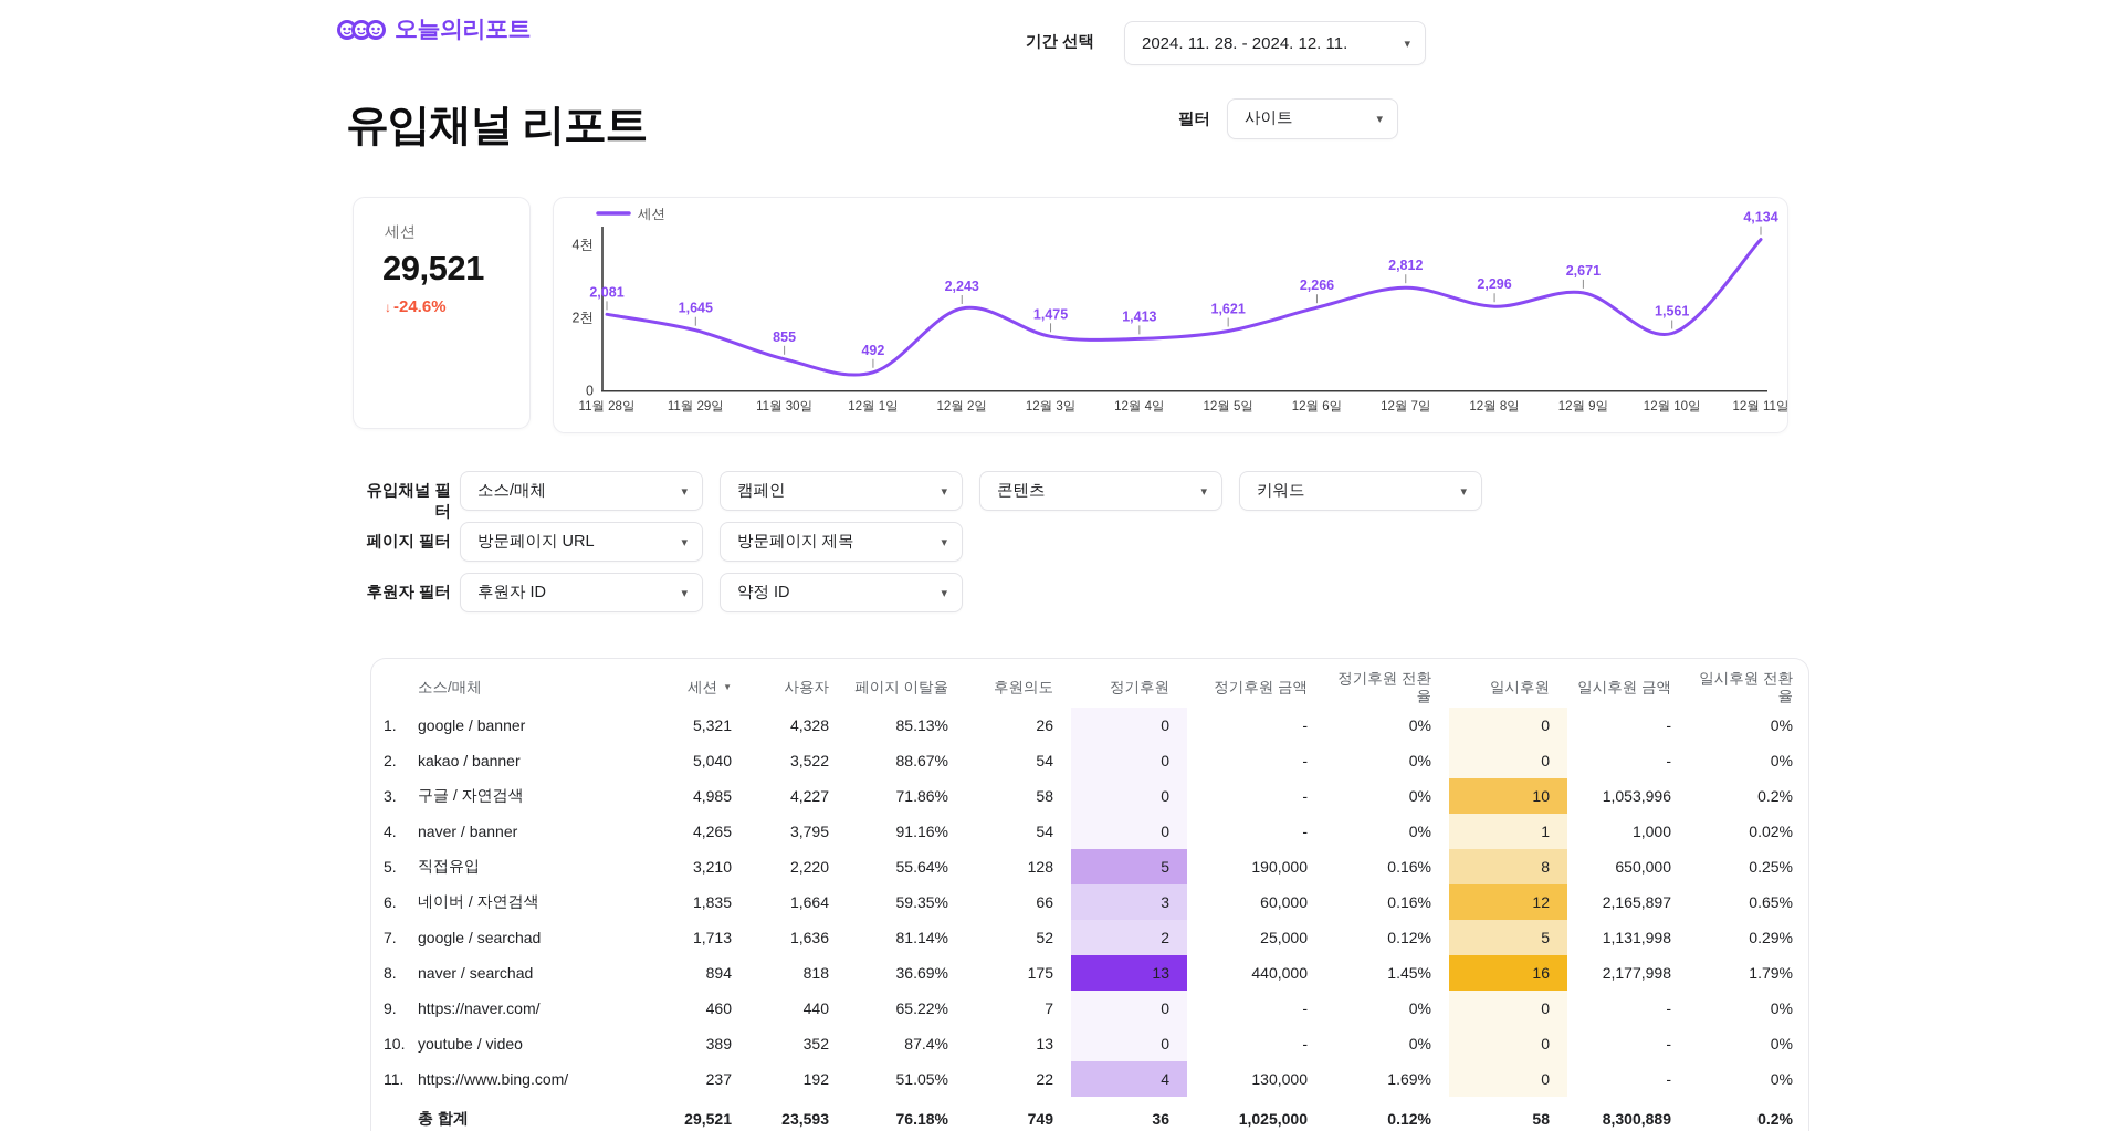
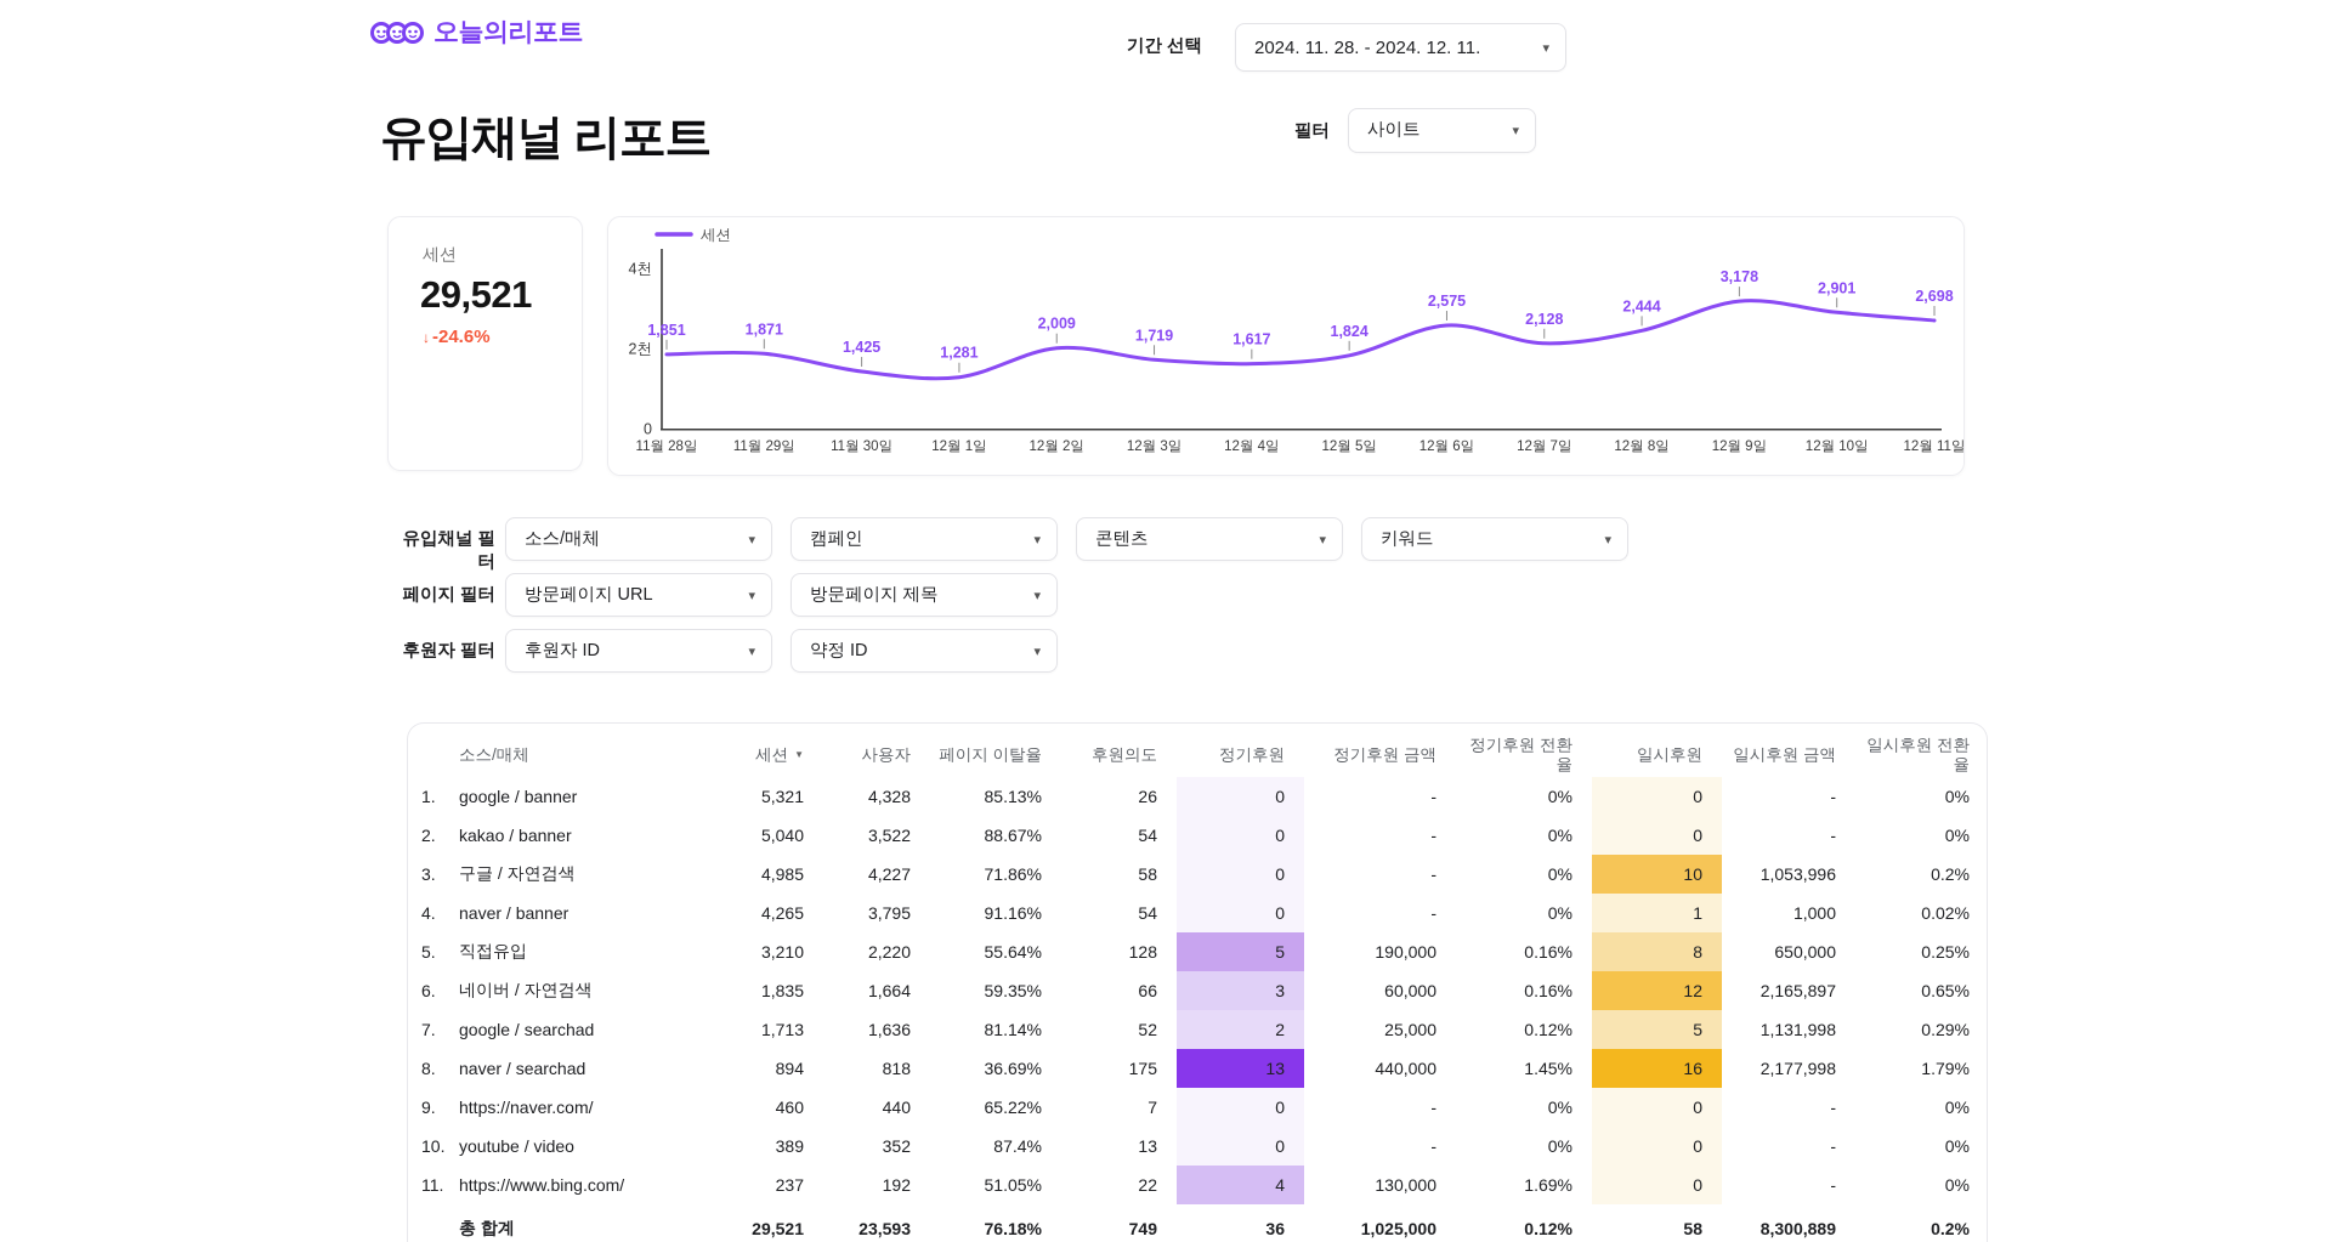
11월 28일: 2,081 -> 1,851
11월 29일: 1,645 -> 1,871
11월 30일: 855 -> 1,425
12월 1일: 492 -> 1,281
12월 2일: 2,243 -> 2,009
12월 3일: 1,475 -> 1,719
12월 4일: 1,413 -> 1,617
12월 5일: 1,621 -> 1,824
12월 6일: 2,266 -> 2,575
12월 7일: 2,812 -> 2,128
12월 8일: 2,296 -> 2,444
12월 9일: 2,671 -> 3,178
12월 10일: 1,561 -> 2,901
12월 11일: 4,134 -> 2,698
